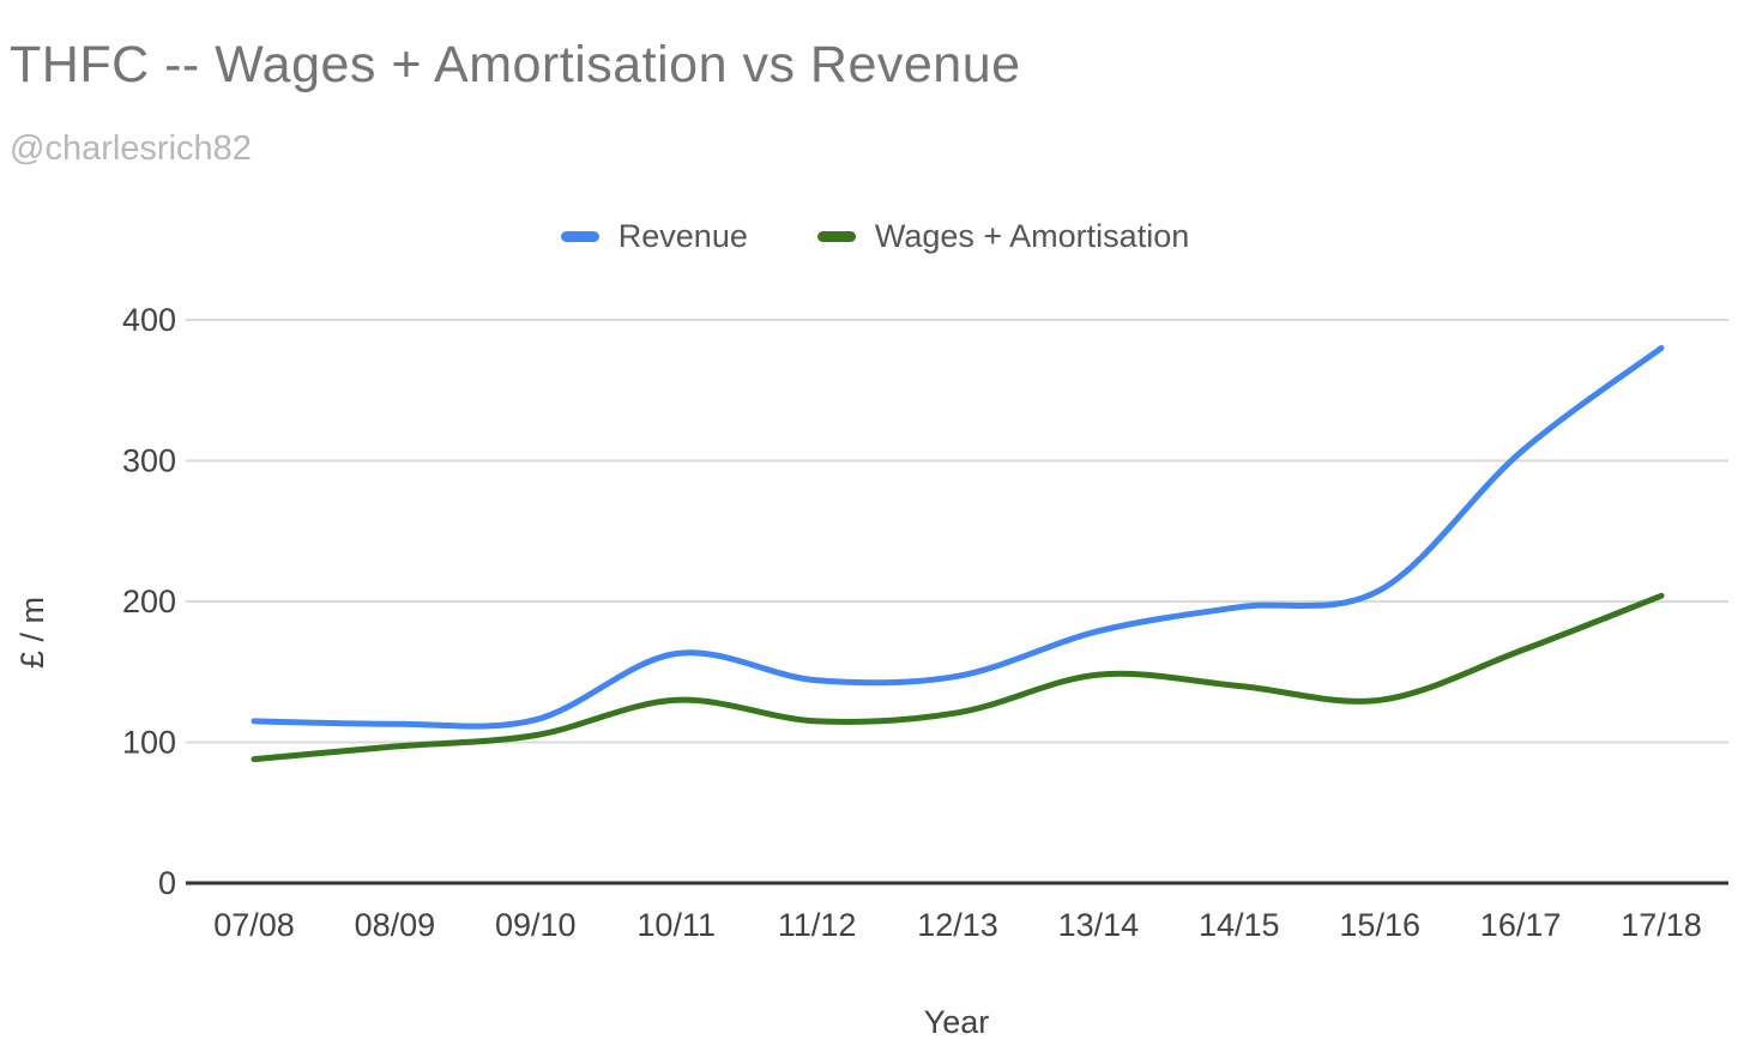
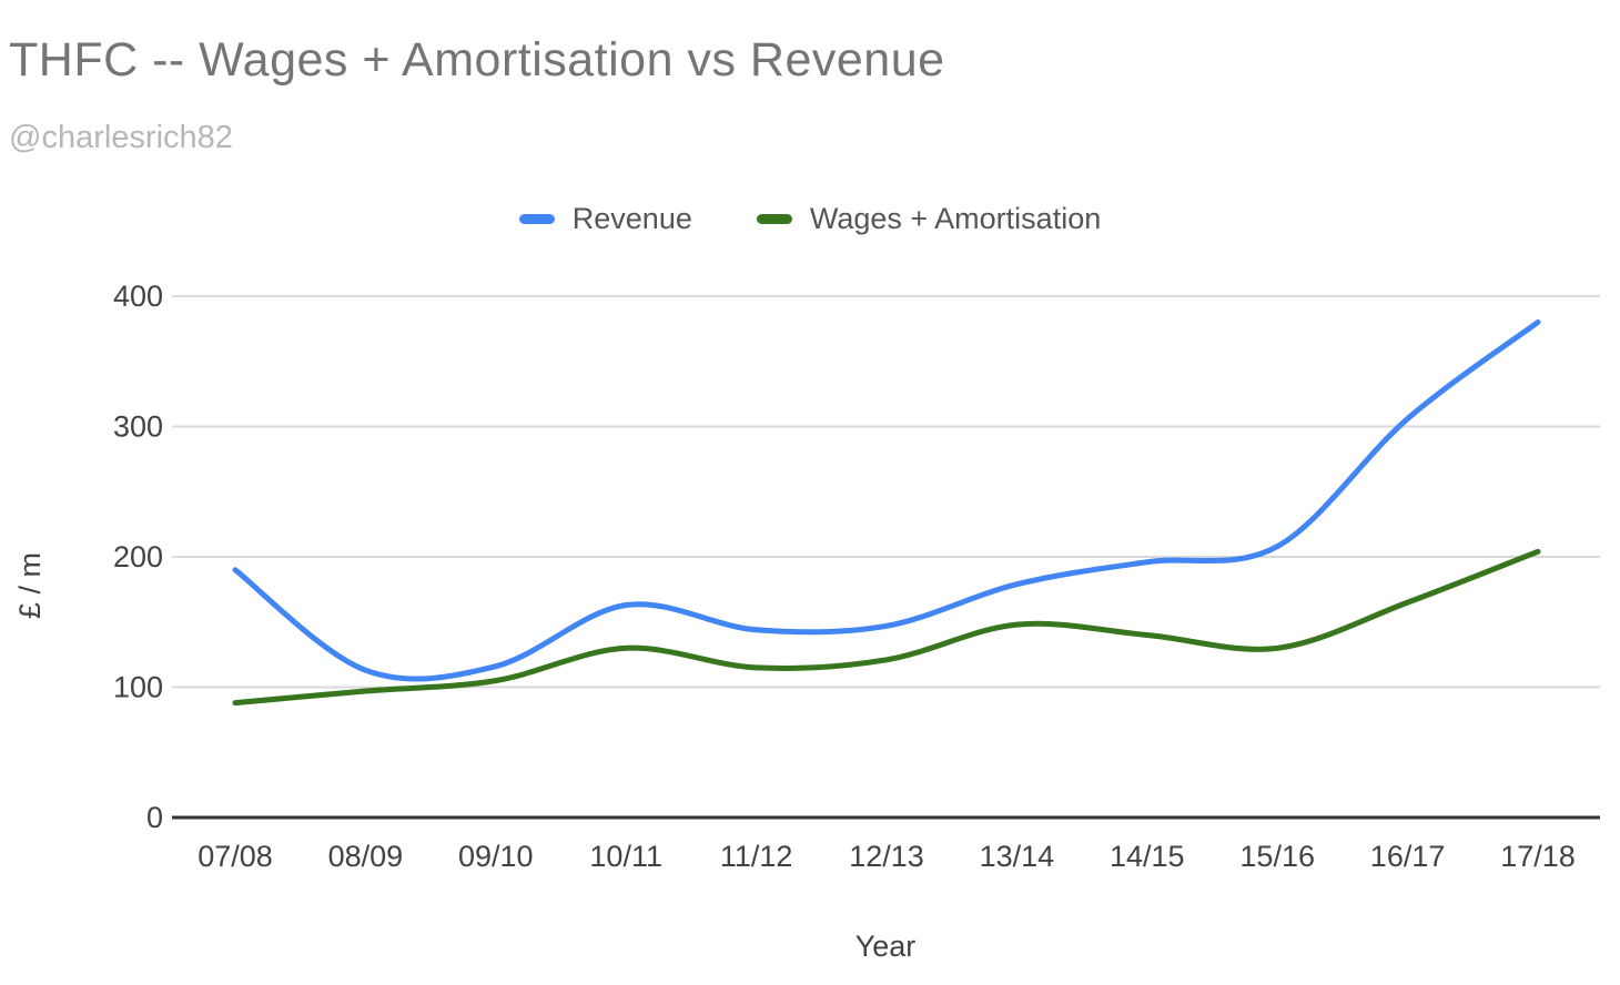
Revenue/07/08: 115 -> 190
